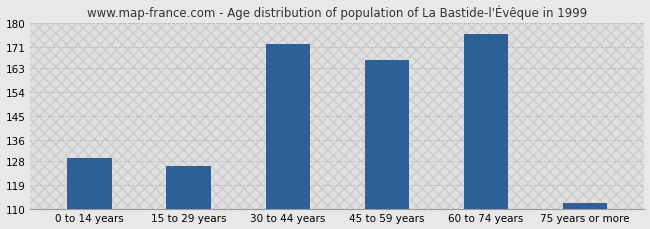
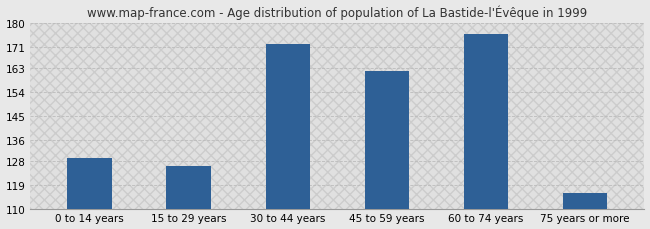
45 to 59 years: 166 -> 162
75 years or more: 112 -> 116
